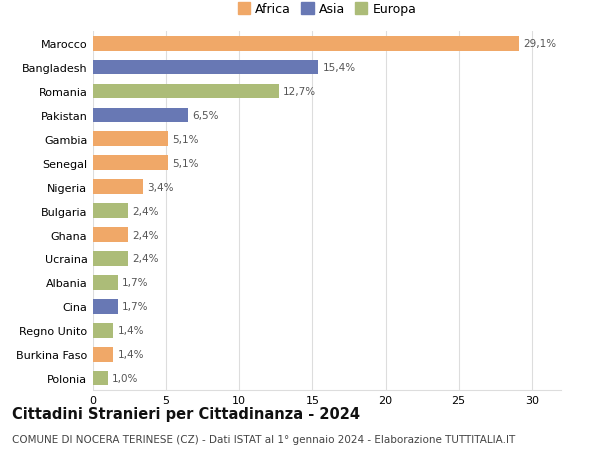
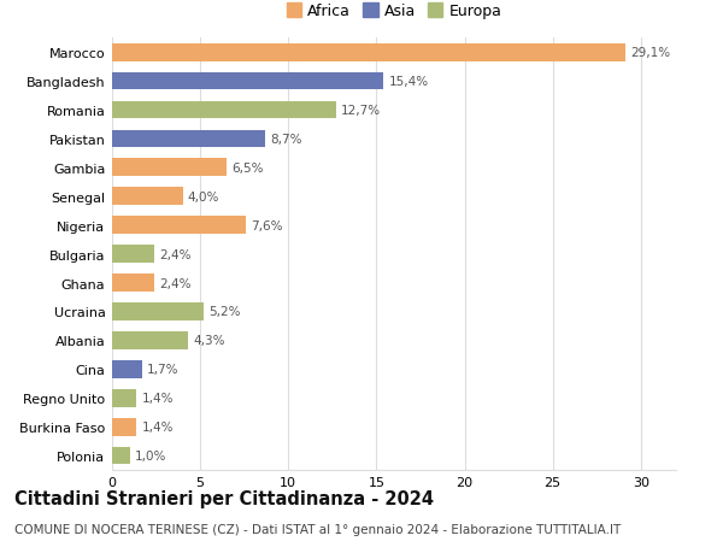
Pakistan: 6,5% -> 8,7%
Gambia: 5,1% -> 6,5%
Senegal: 5,1% -> 4,0%
Nigeria: 3,4% -> 7,6%
Ucraina: 2,4% -> 5,2%
Albania: 1,7% -> 4,3%
